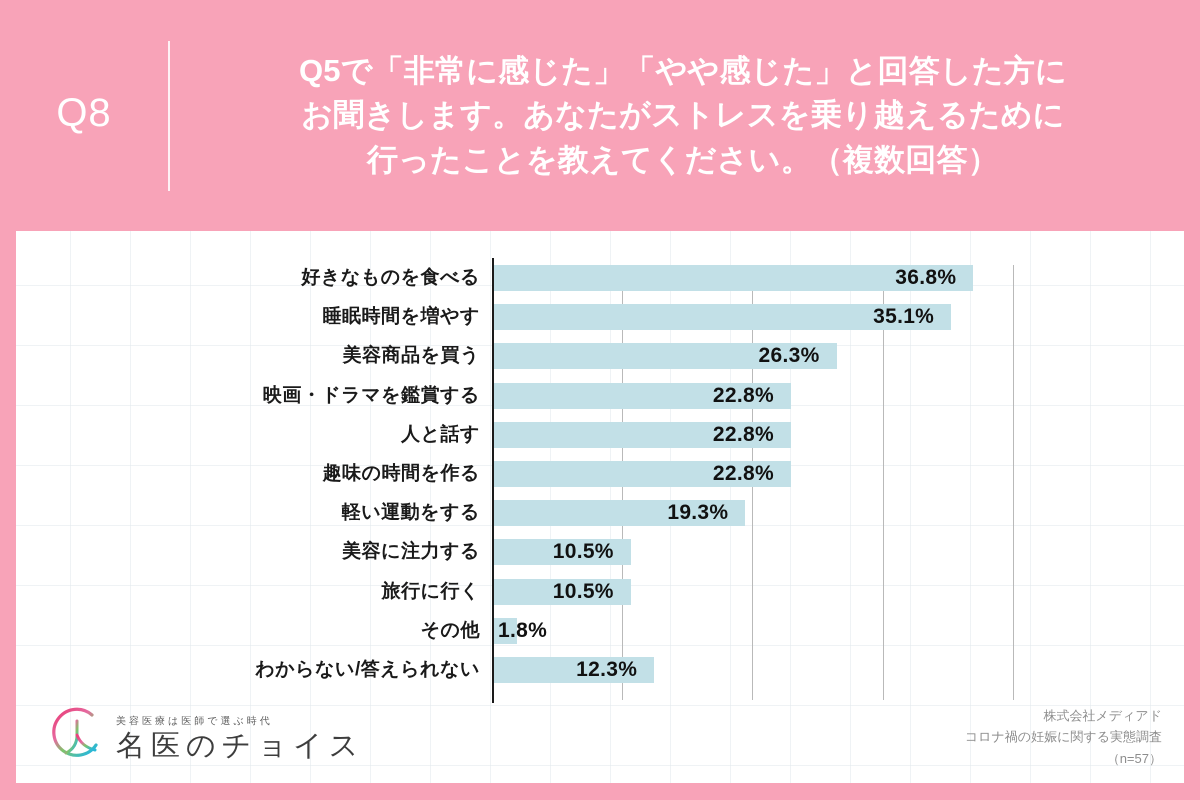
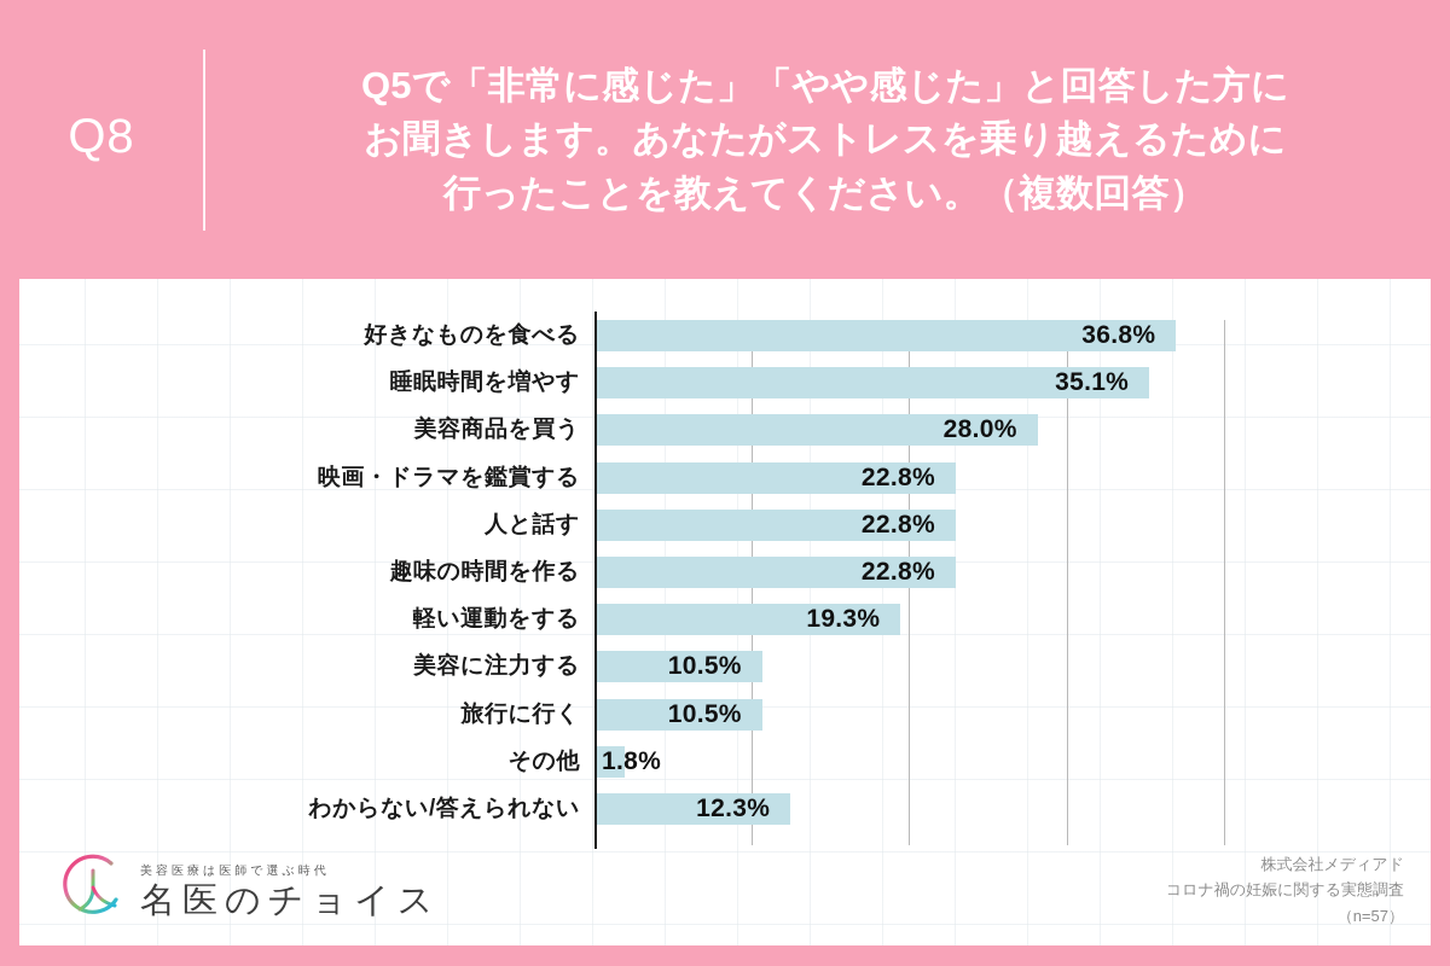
美容商品を買う: 26.3% -> 28.0%
